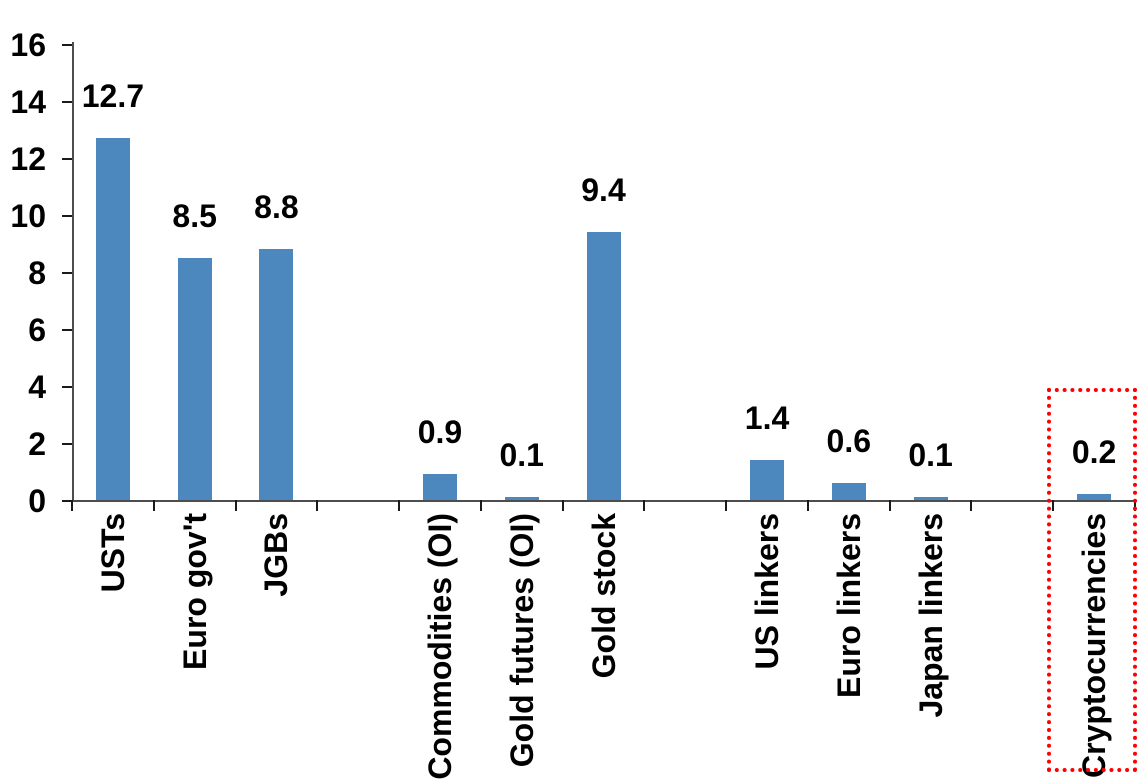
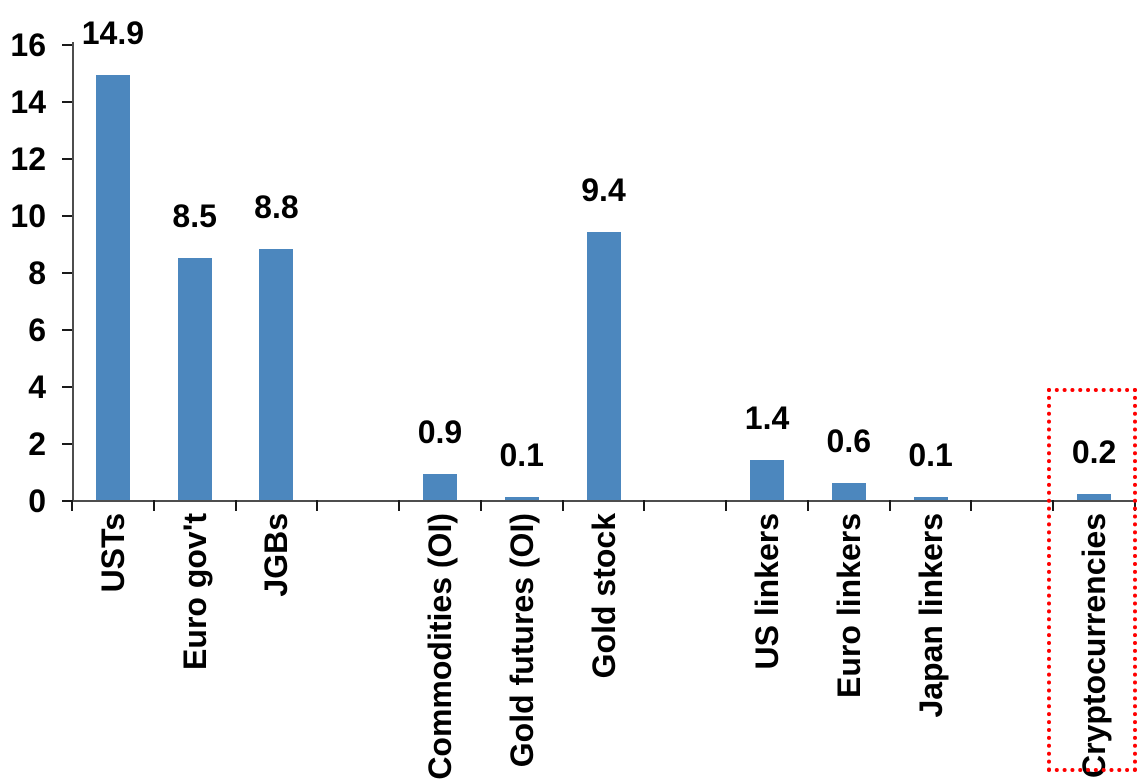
USTs: 12.7 -> 14.9
